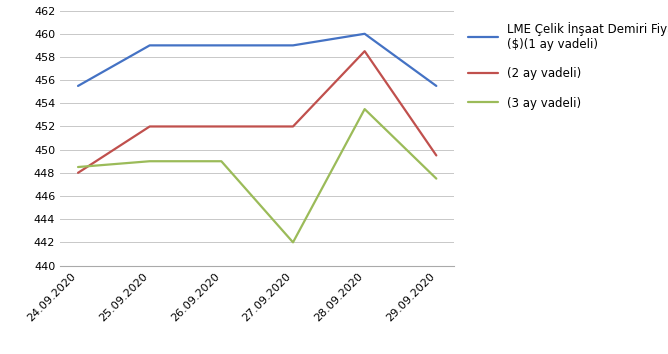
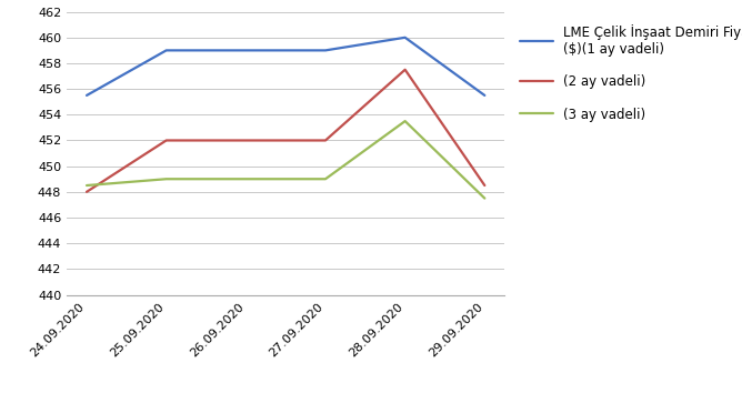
(3 ay vadeli)/27.09.2020: 442.0 -> 449.0
(2 ay vadeli)/28.09.2020: 458.5 -> 457.5
(2 ay vadeli)/29.09.2020: 449.5 -> 448.5
